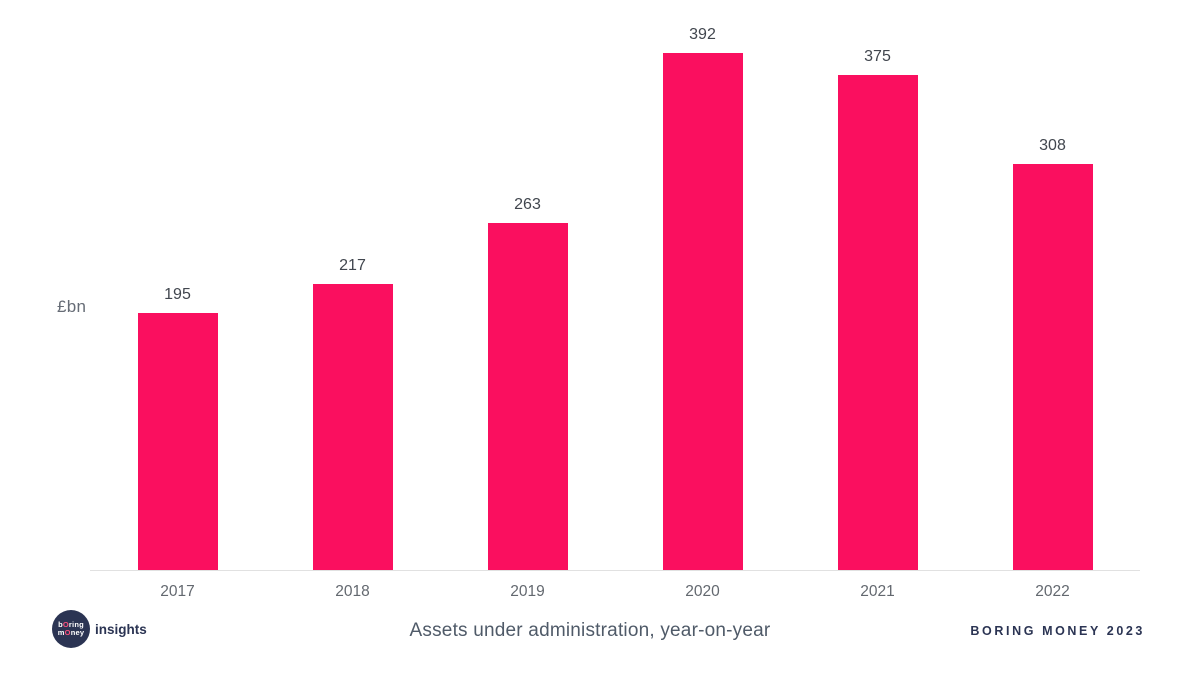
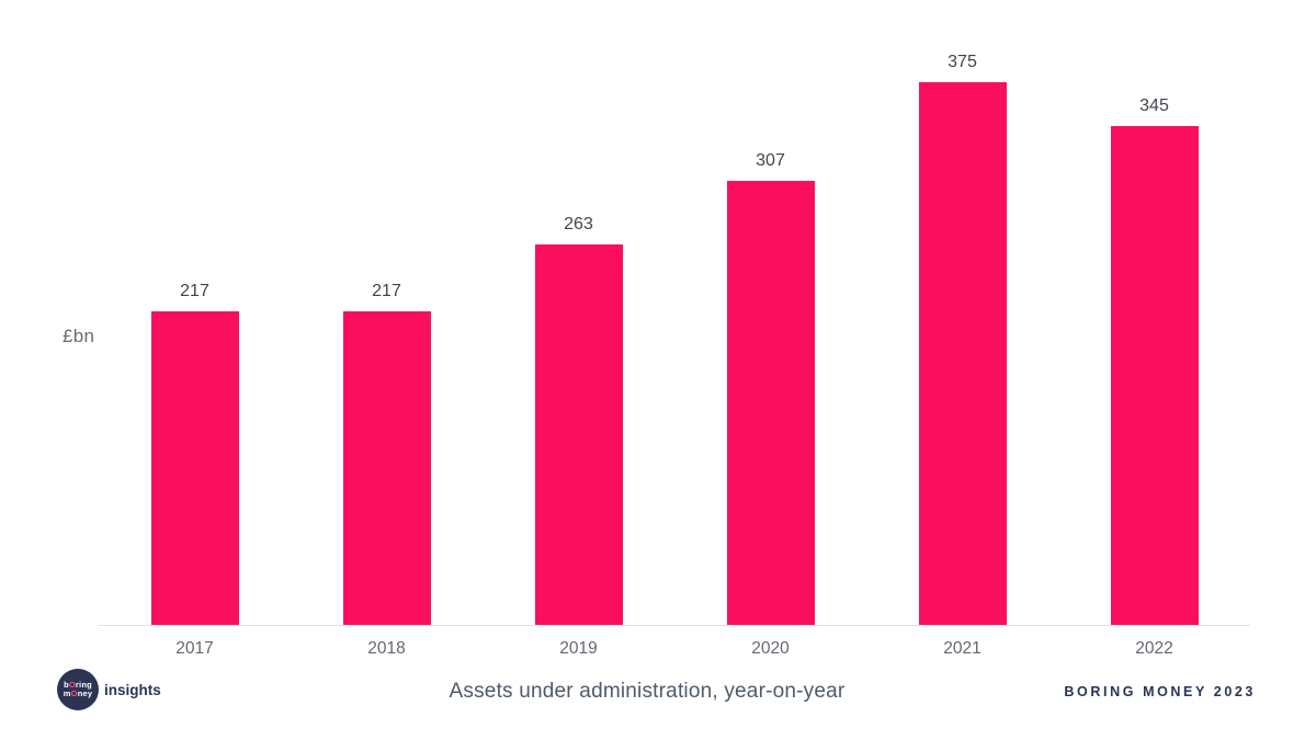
2017: 195 -> 217
2020: 392 -> 307
2022: 308 -> 345
